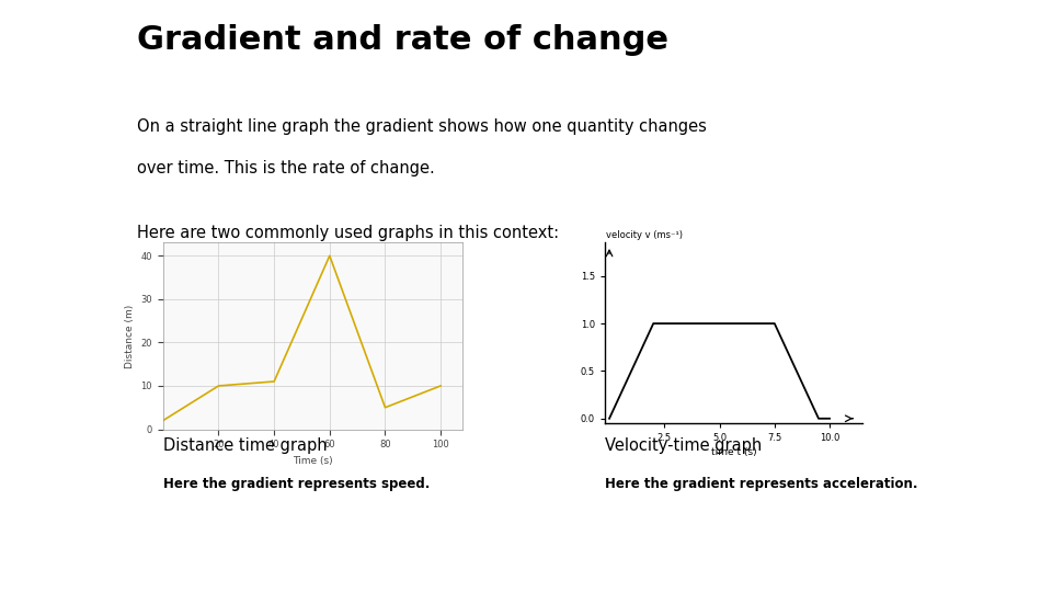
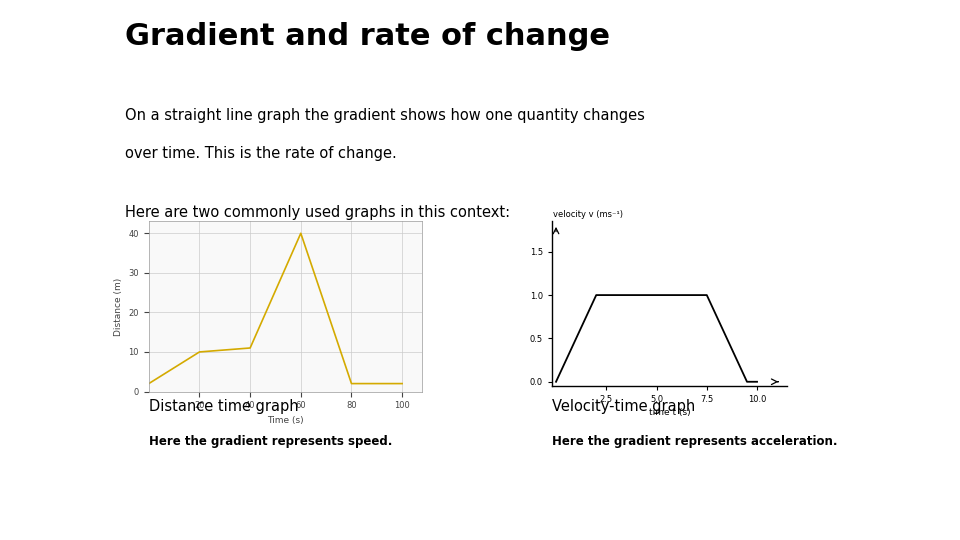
80: 5 -> 2
100: 10 -> 2
